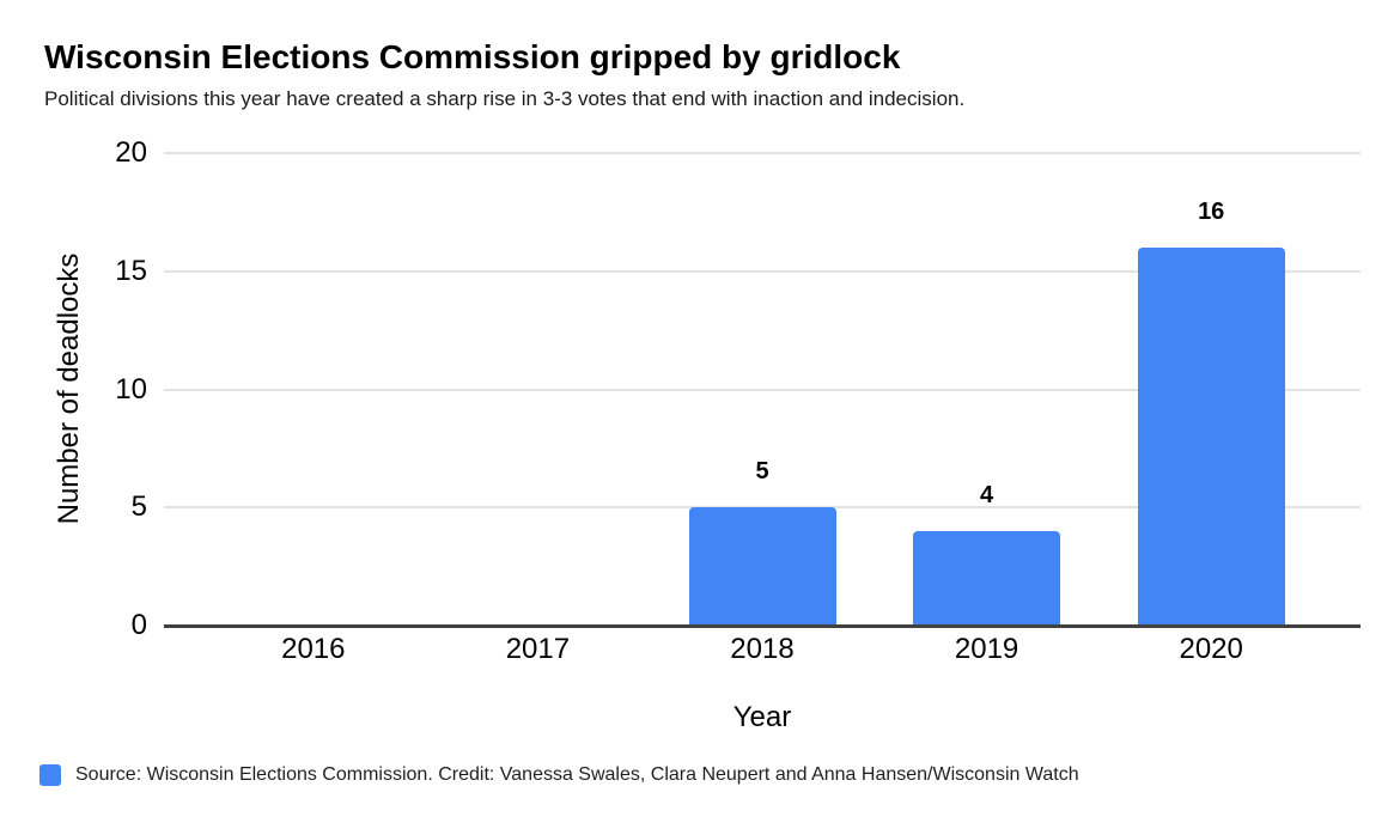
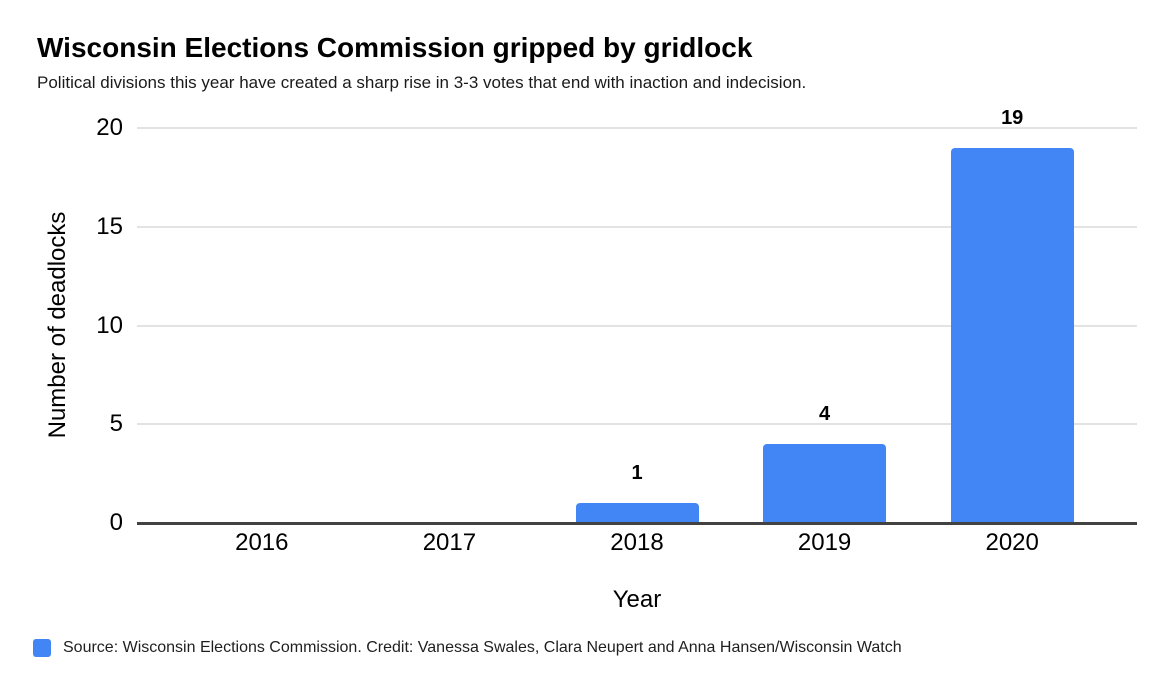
2018: 5 -> 1
2020: 16 -> 19
